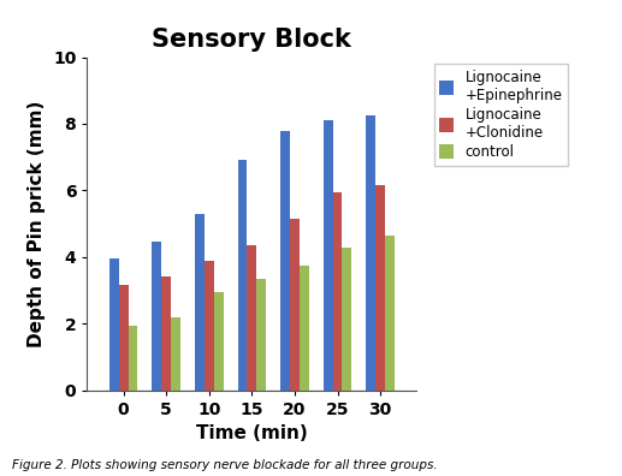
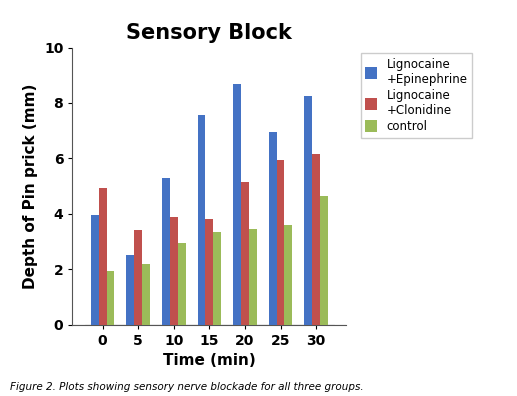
Lignocaine +Clonidine/0: 3.15 -> 4.95
Lignocaine +Epinephrine/5: 4.45 -> 2.50
Lignocaine +Epinephrine/15: 6.90 -> 7.55
Lignocaine +Clonidine/15: 4.35 -> 3.80
Lignocaine +Epinephrine/20: 7.80 -> 8.70
control/20: 3.75 -> 3.45
Lignocaine +Epinephrine/25: 8.10 -> 6.95
control/25: 4.30 -> 3.60
